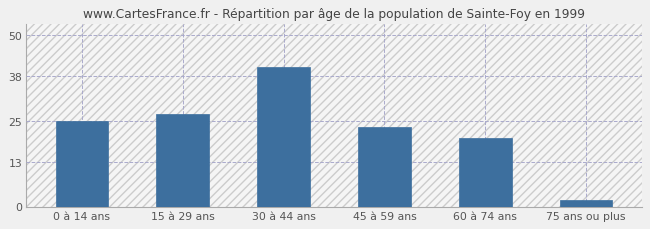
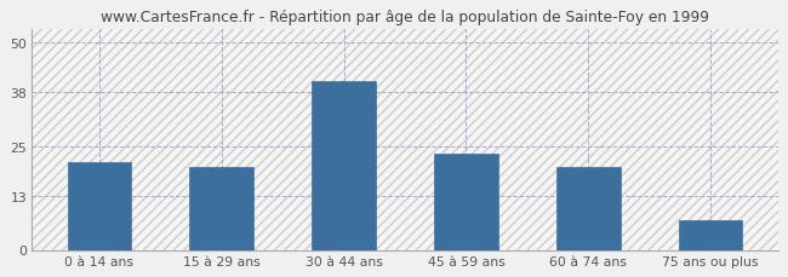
0 à 14 ans: 25.0 -> 21.0
15 à 29 ans: 27.0 -> 20.0
75 ans ou plus: 2.0 -> 7.0
